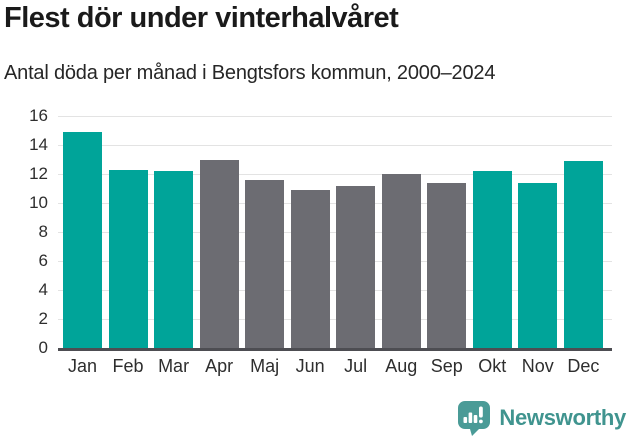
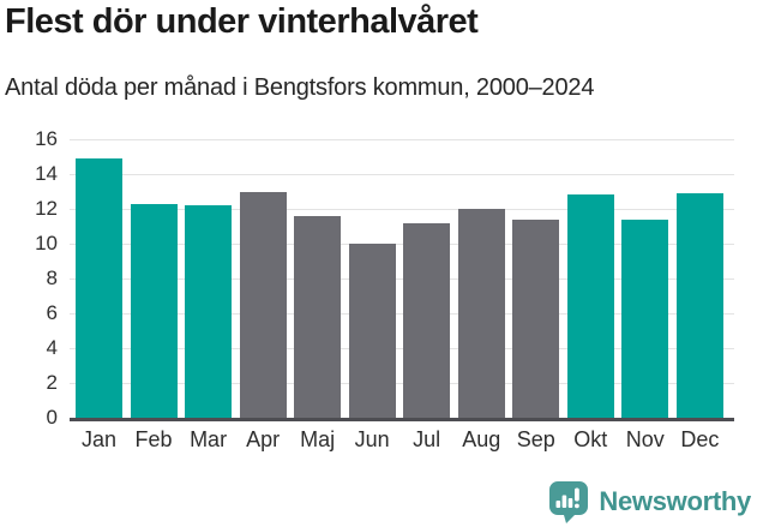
Jun: 10.9 -> 10.0
Okt: 12.2 -> 12.8
